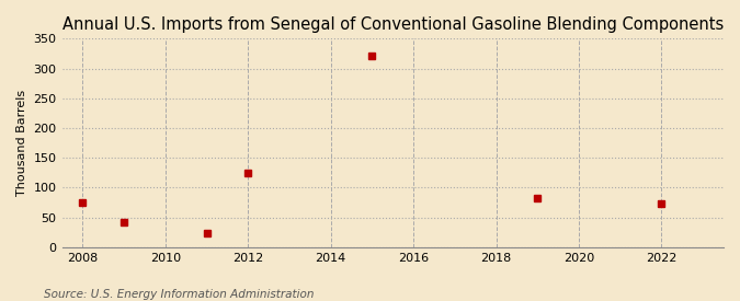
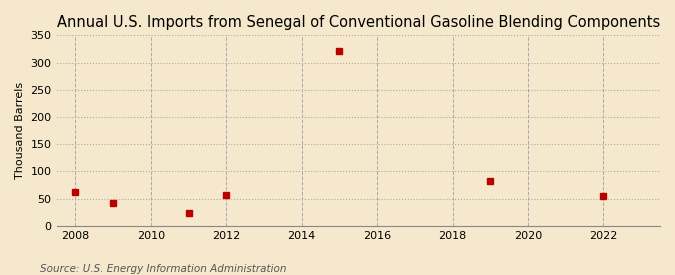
2008: 76 -> 62
2012: 124 -> 57
2022: 74 -> 55
